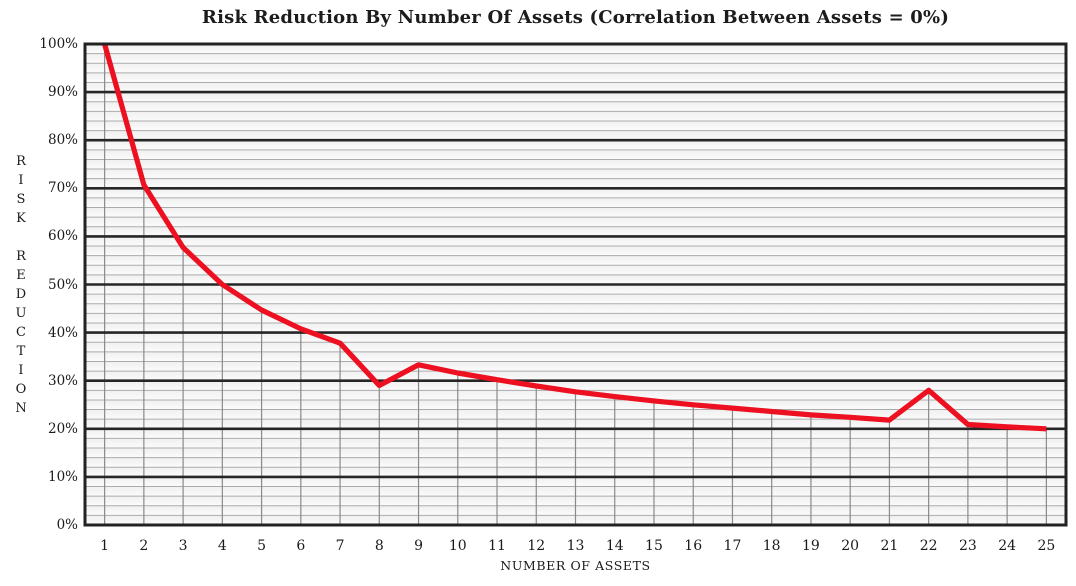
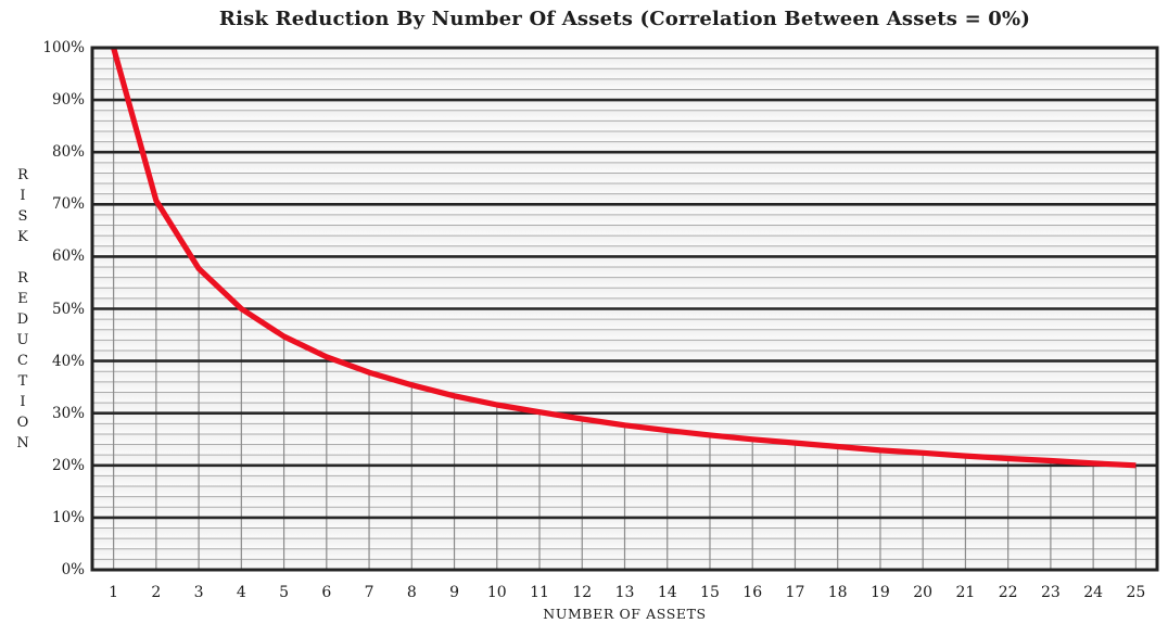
8: 29% -> 35%
22: 28% -> 21%
